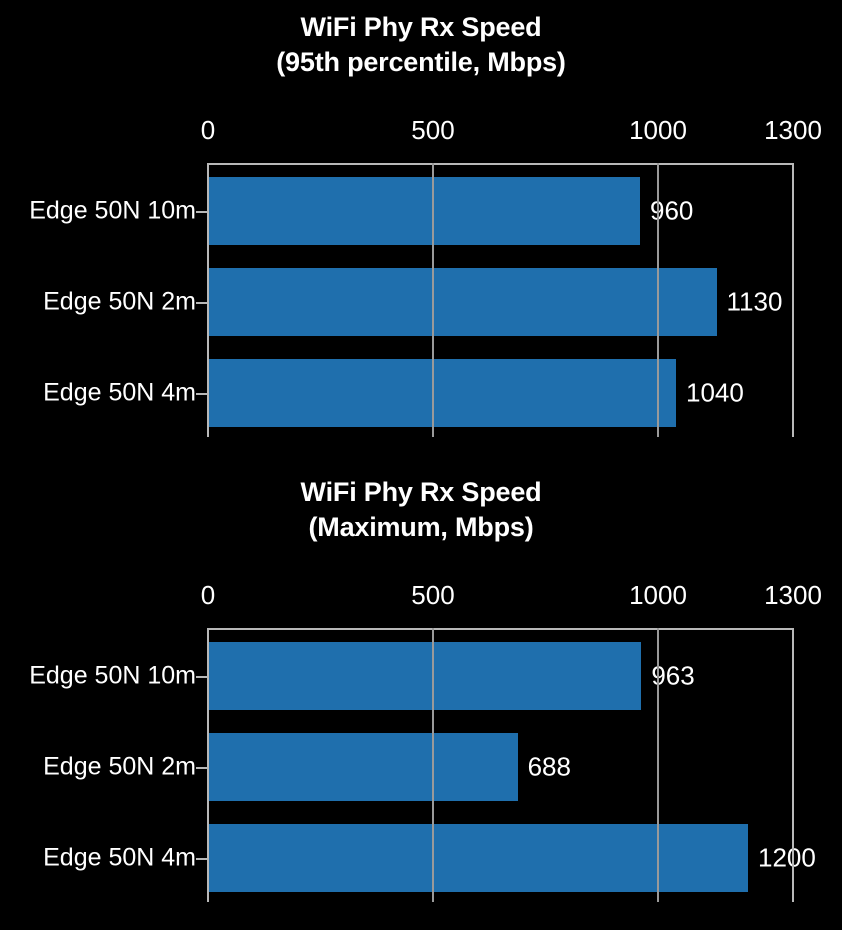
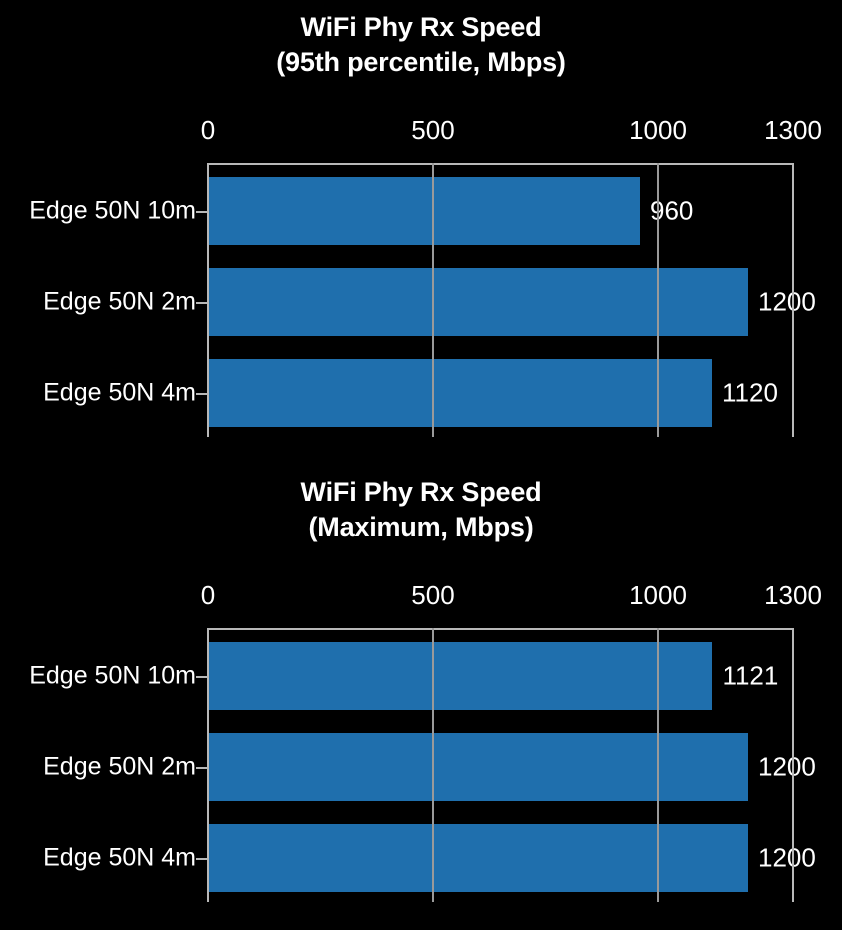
WiFi Phy Rx Speed (95th percentile, Mbps)/Edge 50N 2m: 1130 -> 1200
WiFi Phy Rx Speed (95th percentile, Mbps)/Edge 50N 4m: 1040 -> 1120
WiFi Phy Rx Speed (Maximum, Mbps)/Edge 50N 10m: 963 -> 1121
WiFi Phy Rx Speed (Maximum, Mbps)/Edge 50N 2m: 688 -> 1200
